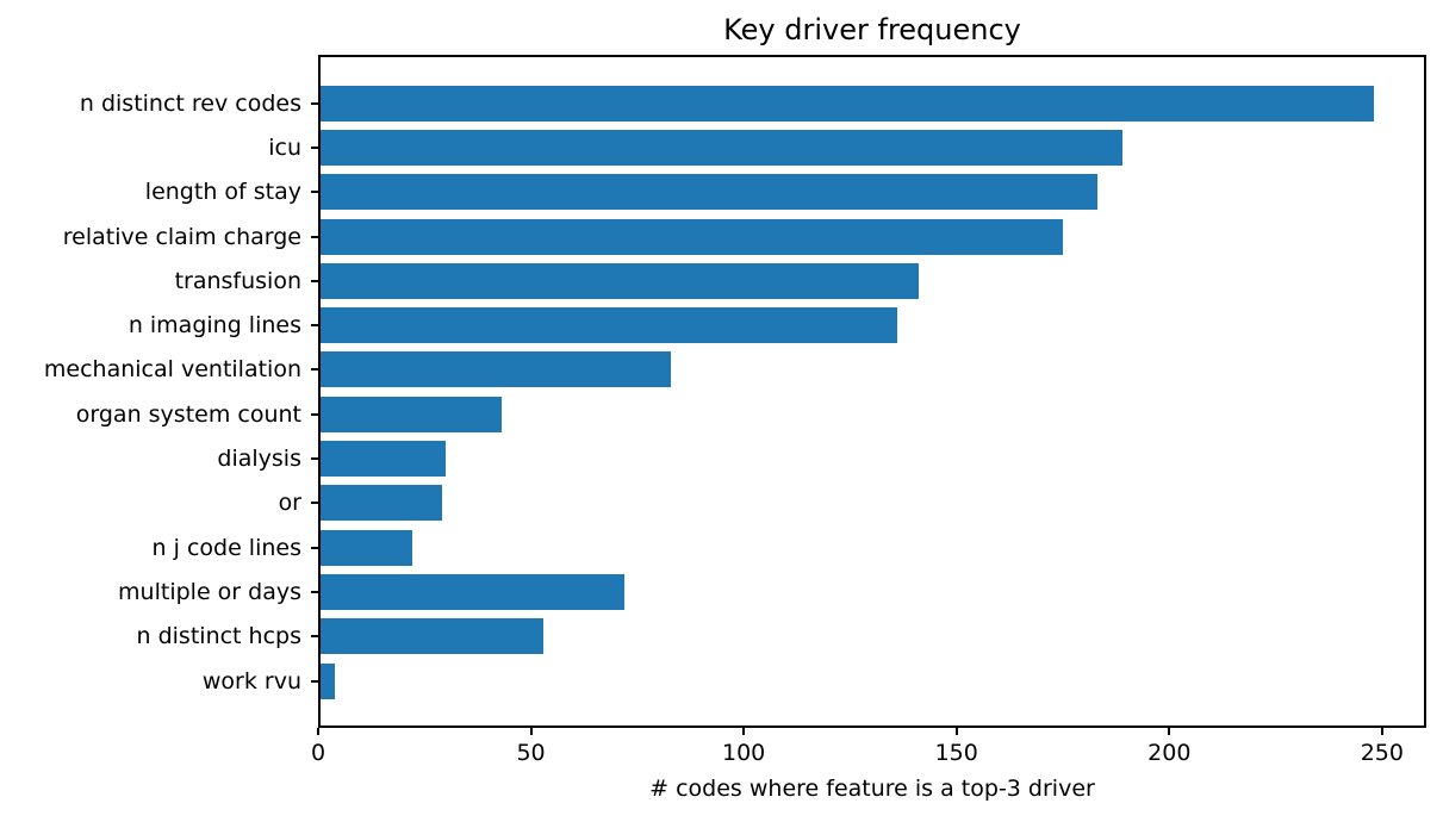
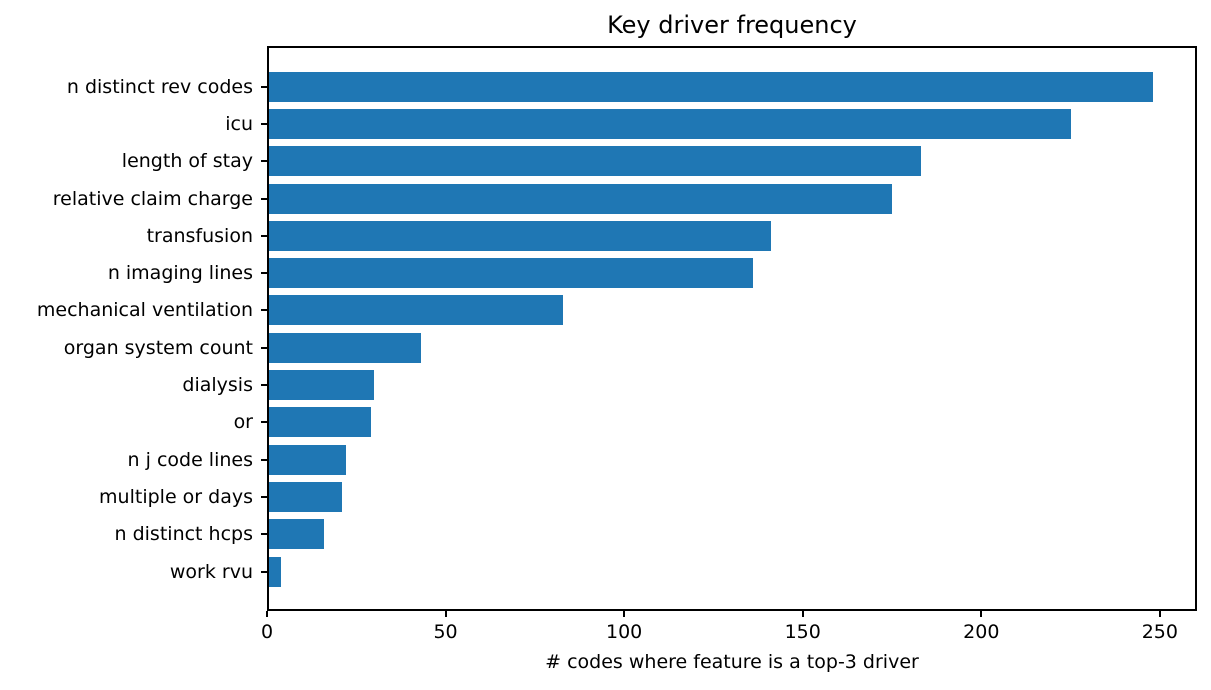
icu: 189 -> 225
multiple or days: 72 -> 21
n distinct hcps: 53 -> 16
